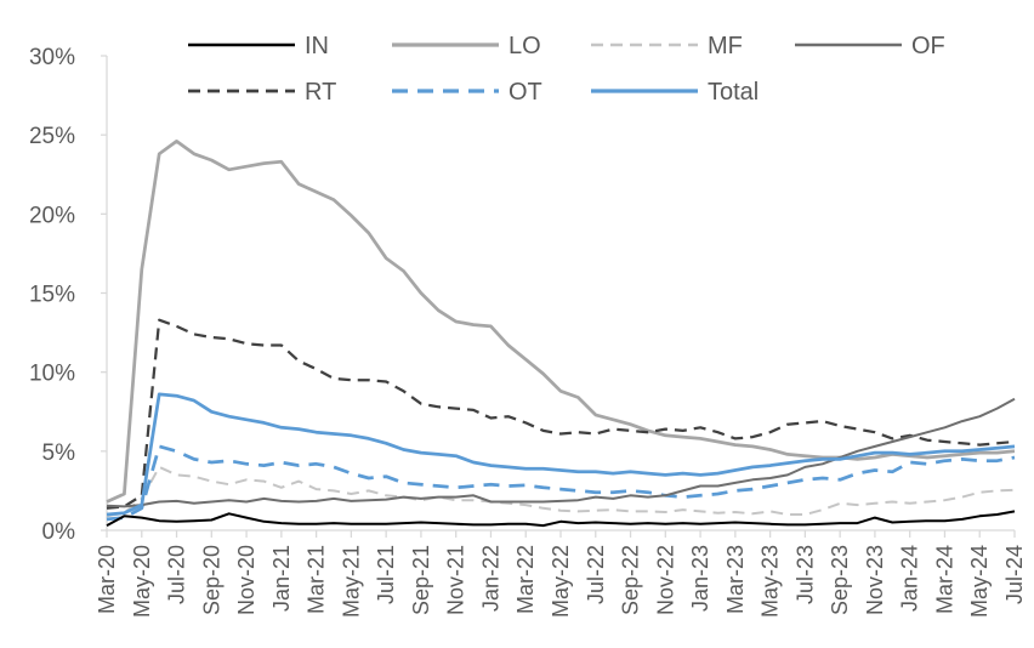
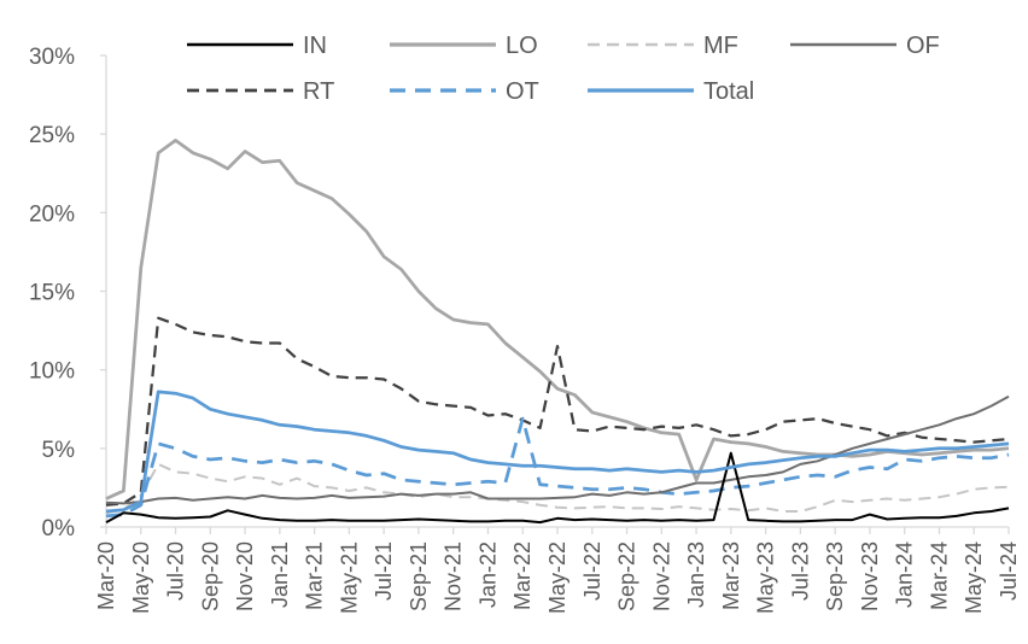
LO/Nov-20: 23.0% -> 23.9%
OT/Mar-22: 2.9% -> 6.9%
RT/May-22: 6.1% -> 11.5%
LO/Jan-23: 5.8% -> 3.0%
IN/Mar-23: 0.5% -> 4.7%
